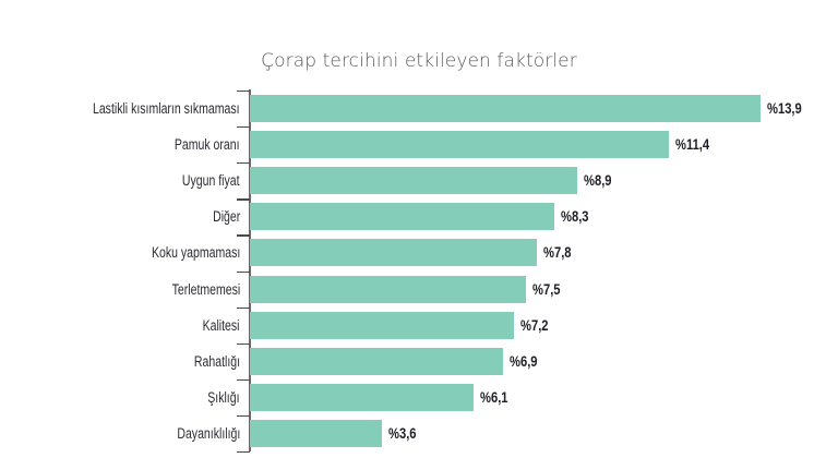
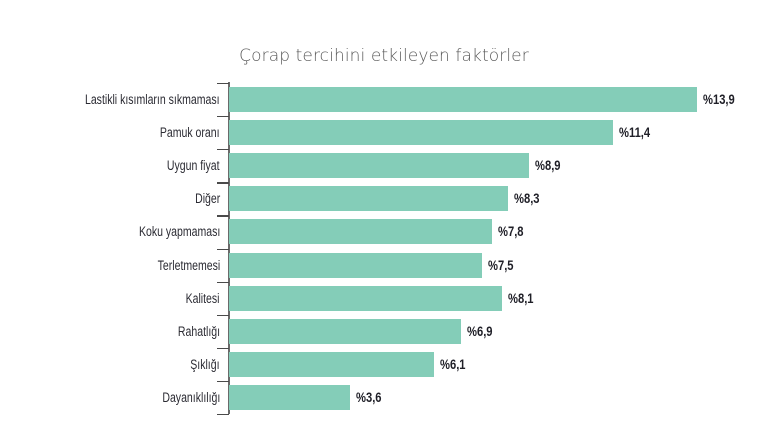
Kalitesi: 7,2 -> 8,1
